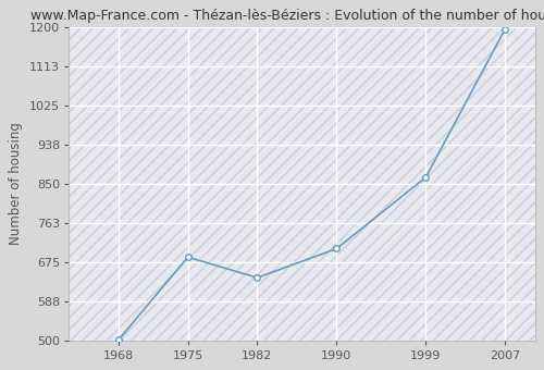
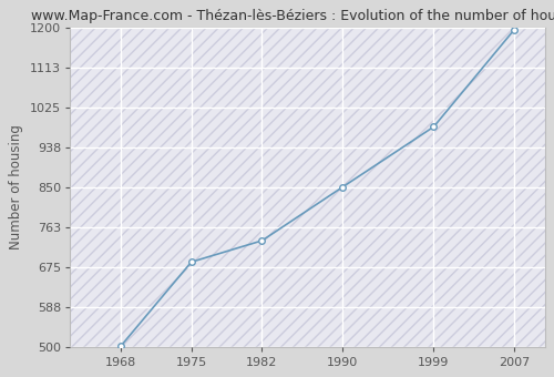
1982: 640 -> 733
1990: 705 -> 851
1999: 865 -> 983
